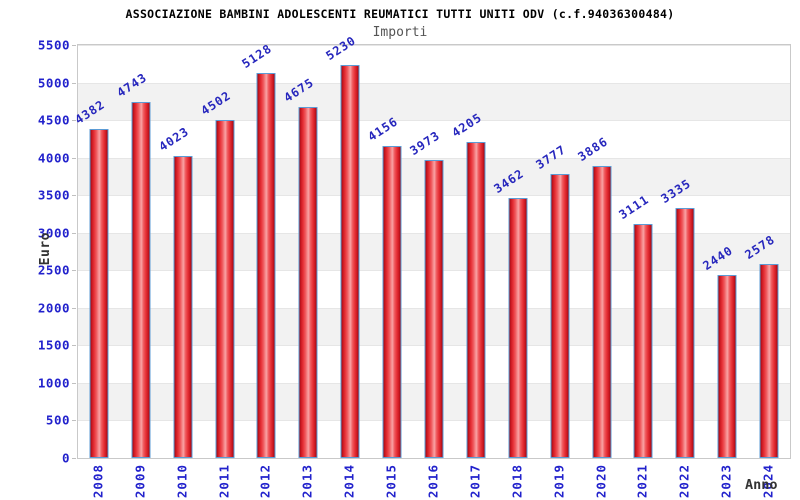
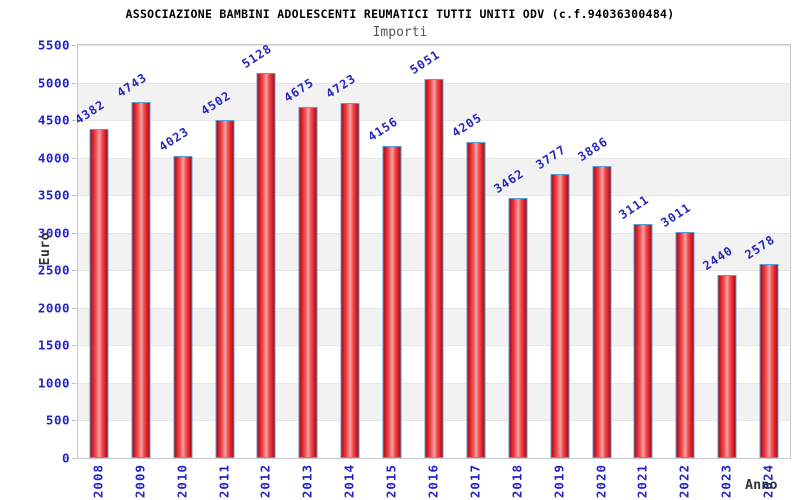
2014: 5230 -> 4723
2016: 3973 -> 5051
2022: 3335 -> 3011
